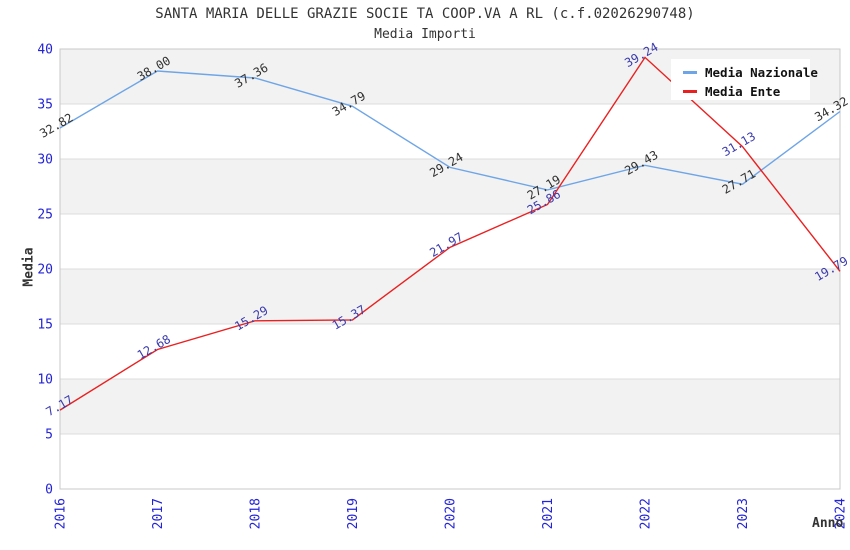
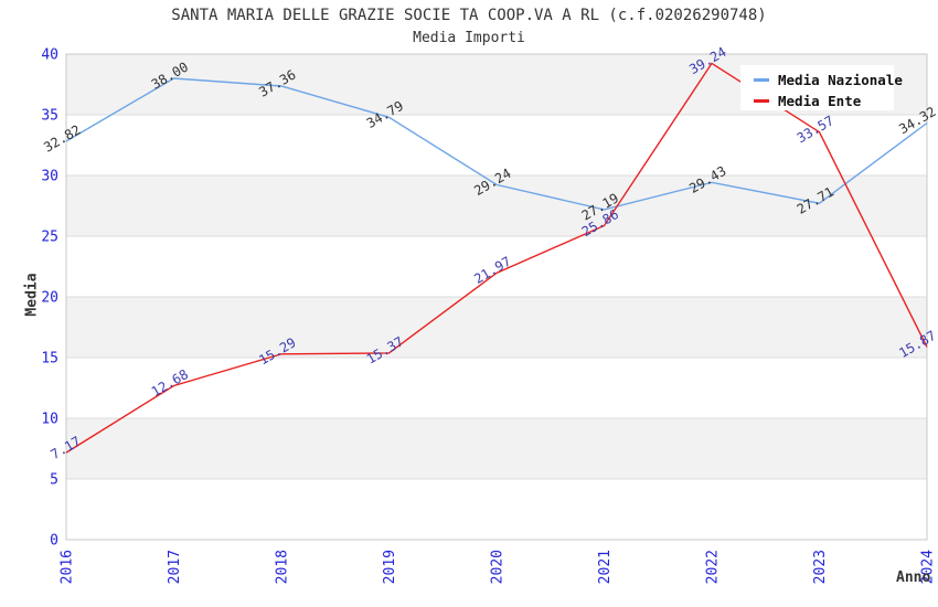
Media Ente/2023: 31.13 -> 33.57
Media Ente/2024: 19.79 -> 15.87
